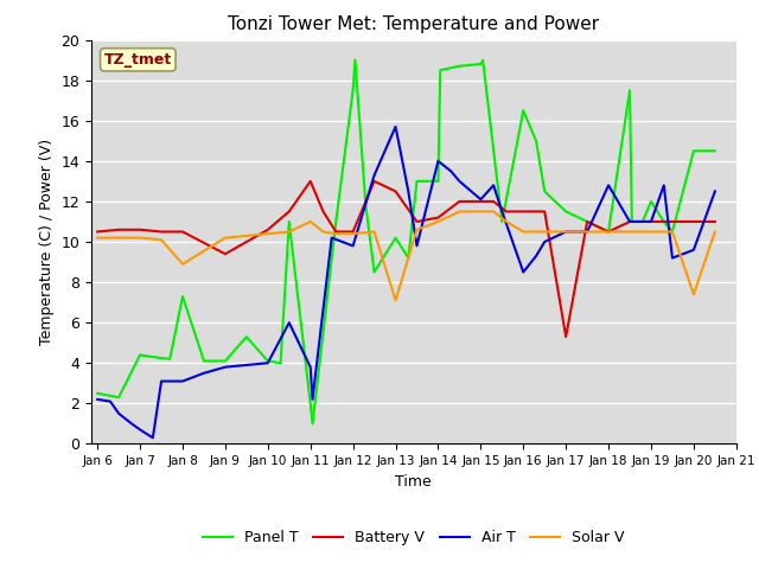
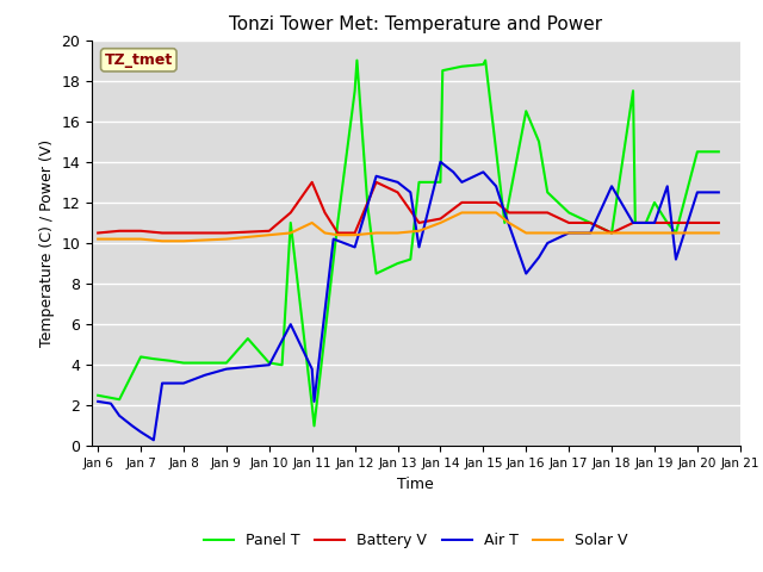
Panel T/Jan 8: 7.3 -> 4.1
Solar V/Jan 8: 8.9 -> 10.1
Battery V/Jan 9: 9.4 -> 10.5
Panel T/Jan 13: 10.2 -> 9.0
Air T/Jan 13: 15.7 -> 13.0
Solar V/Jan 13: 7.1 -> 10.5
Air T/Jan 15: 12.1 -> 13.5
Battery V/Jan 17: 5.3 -> 11.0
Air T/Jan 20: 9.6 -> 12.5
Solar V/Jan 20: 7.4 -> 10.5
